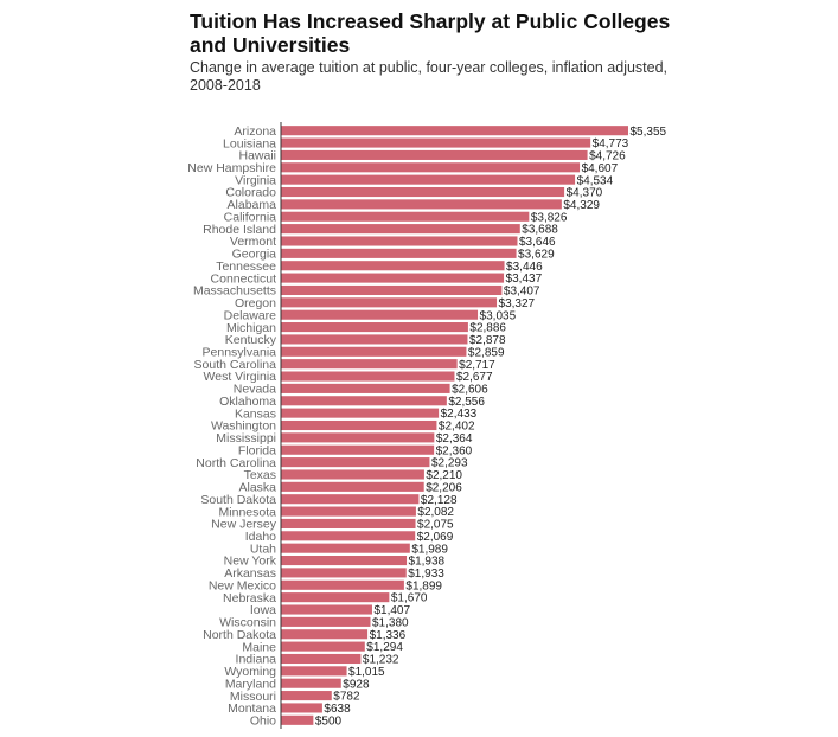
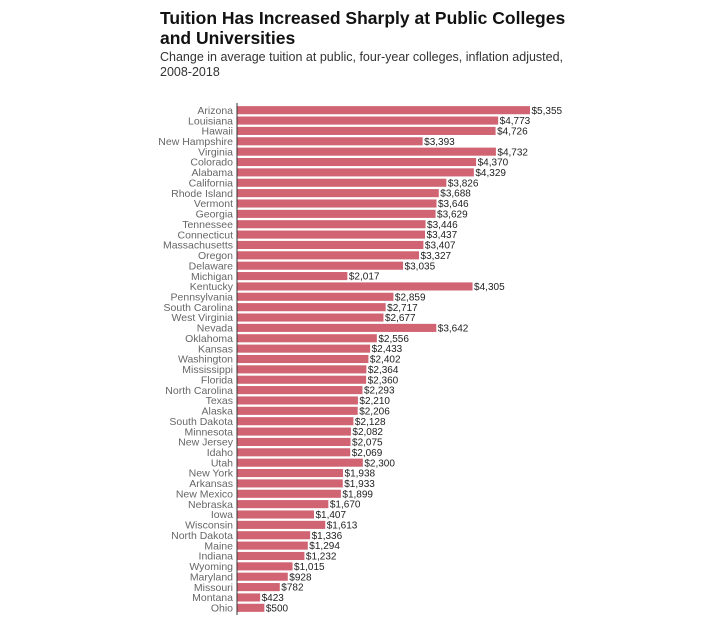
New Hampshire: $4,607 -> $3,393
Virginia: $4,534 -> $4,732
Michigan: $2,886 -> $2,017
Kentucky: $2,878 -> $4,305
Nevada: $2,606 -> $3,642
Utah: $1,989 -> $2,300
Wisconsin: $1,380 -> $1,613
Montana: $638 -> $423
